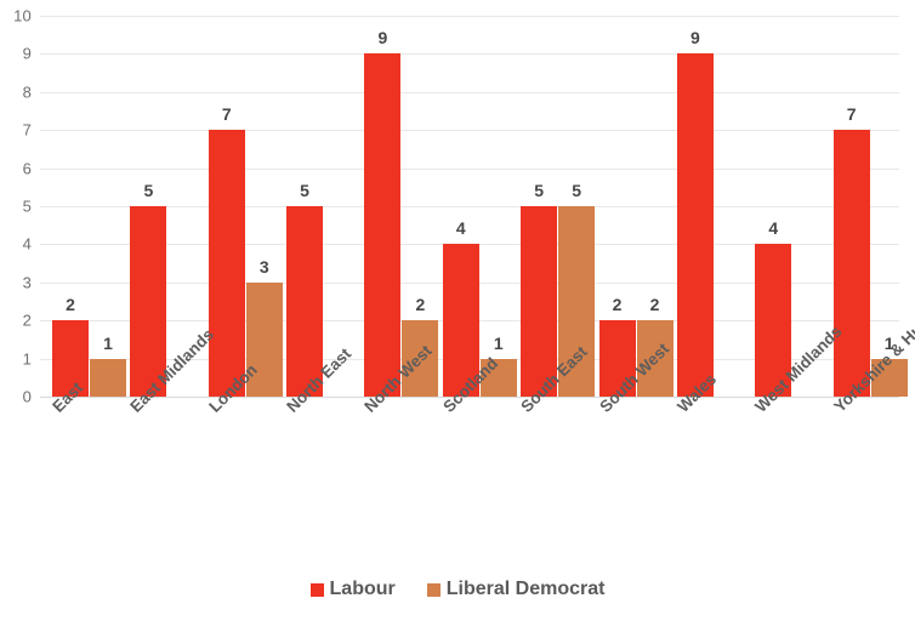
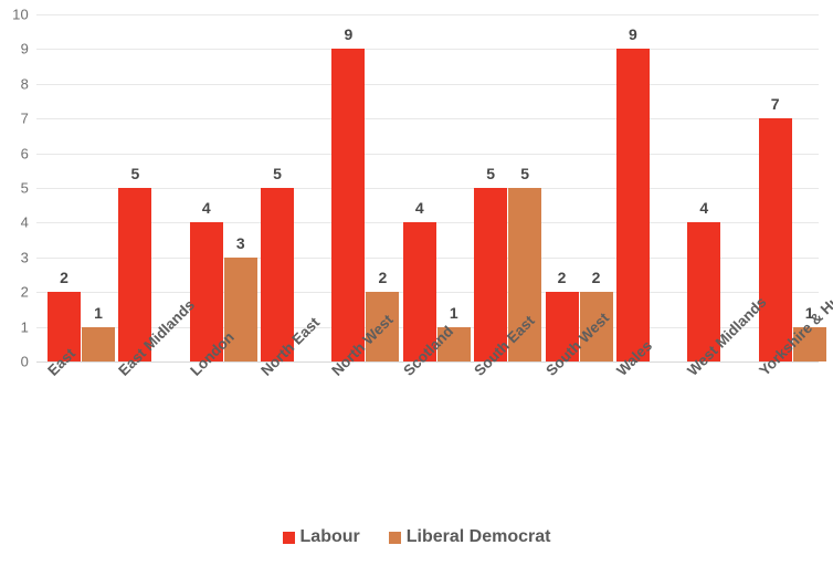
Labour/London: 7 -> 4
